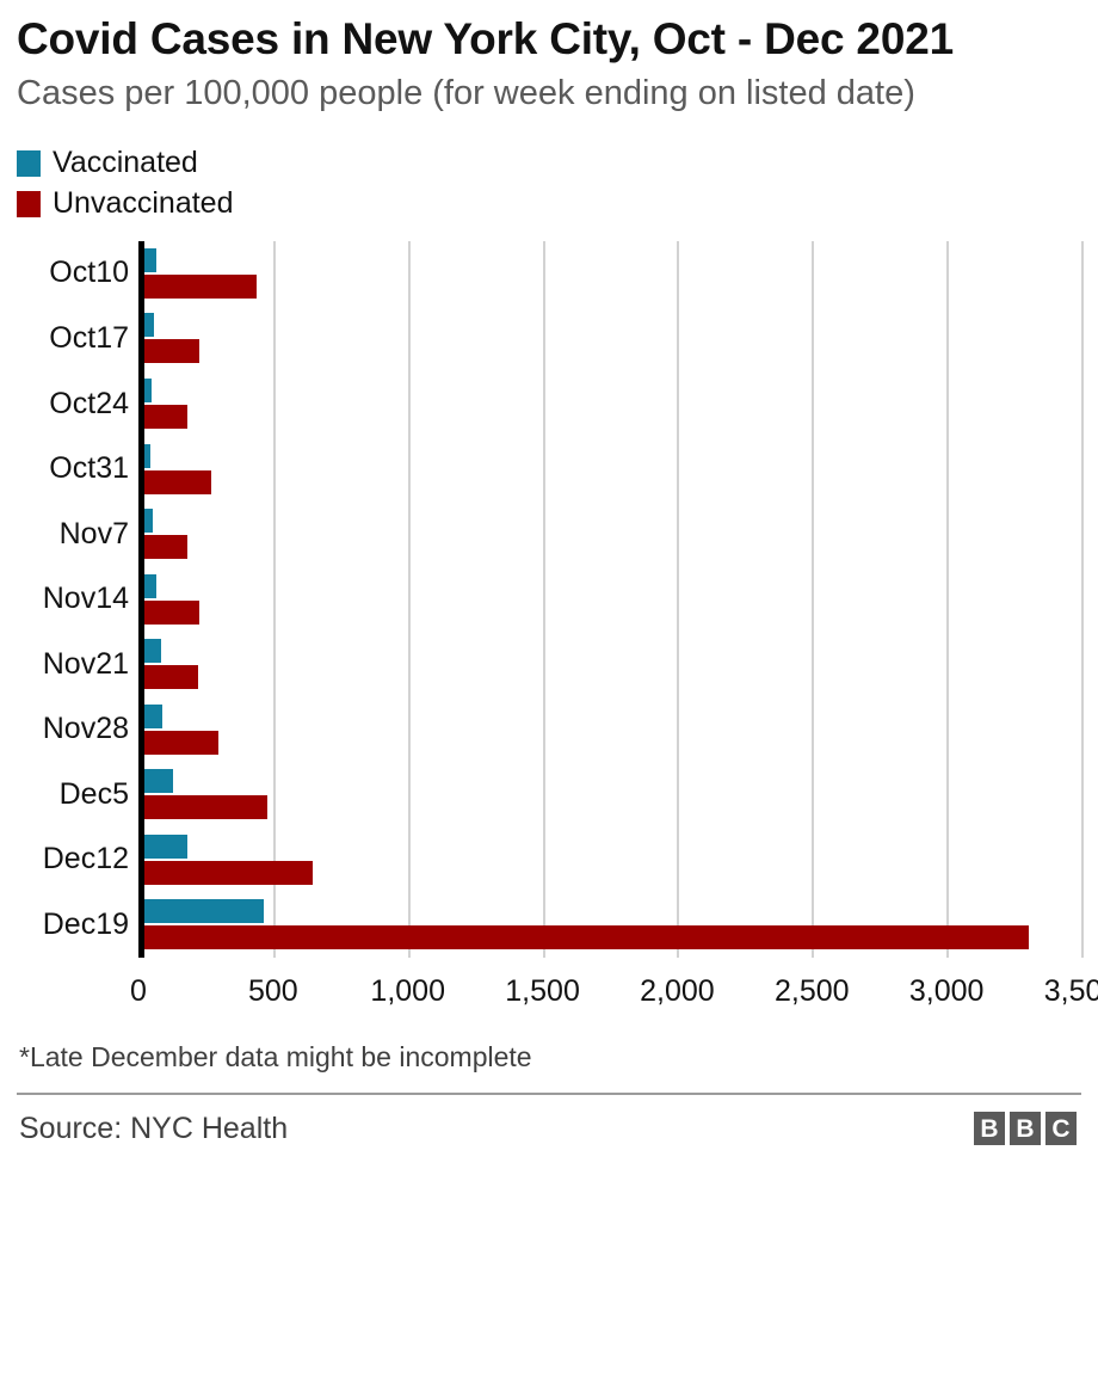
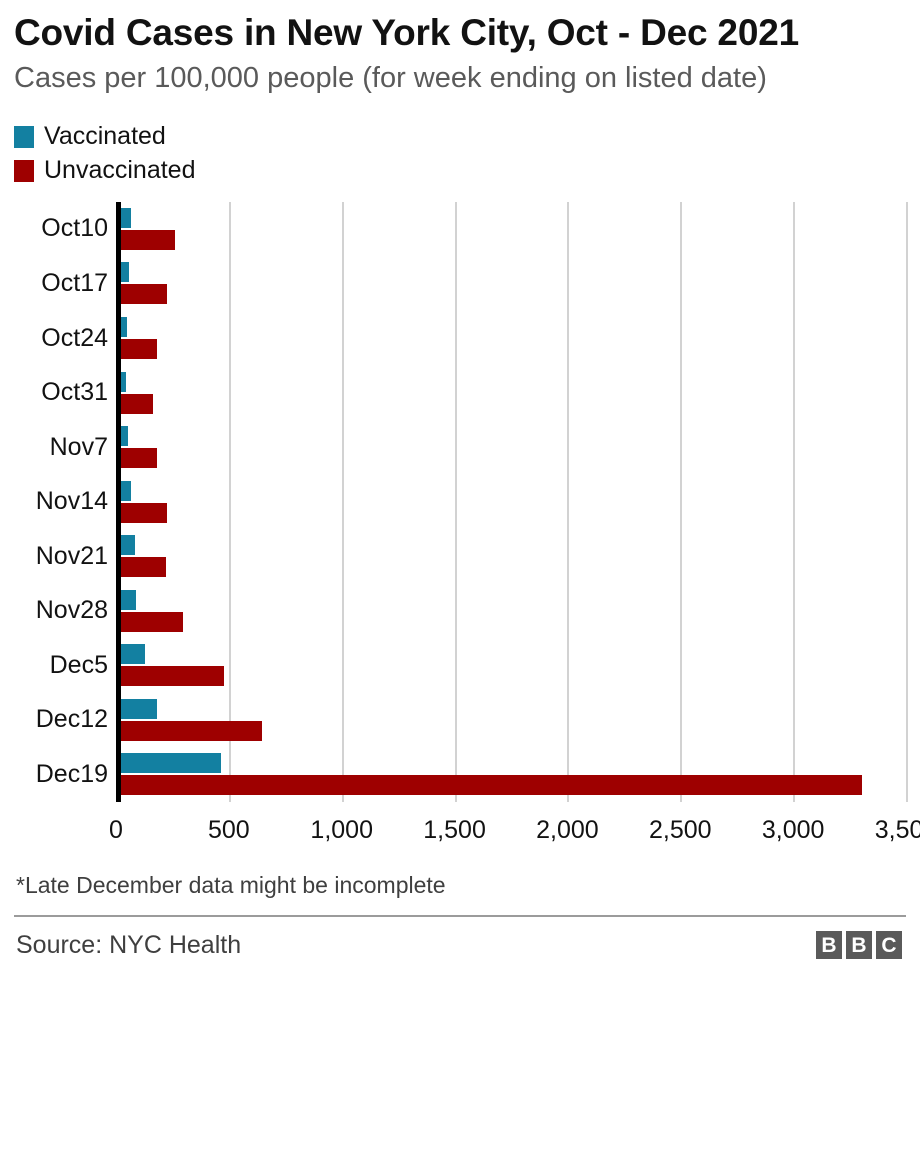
Unvaccinated/Oct10: 440 -> 260
Unvaccinated/Oct31: 270 -> 160
